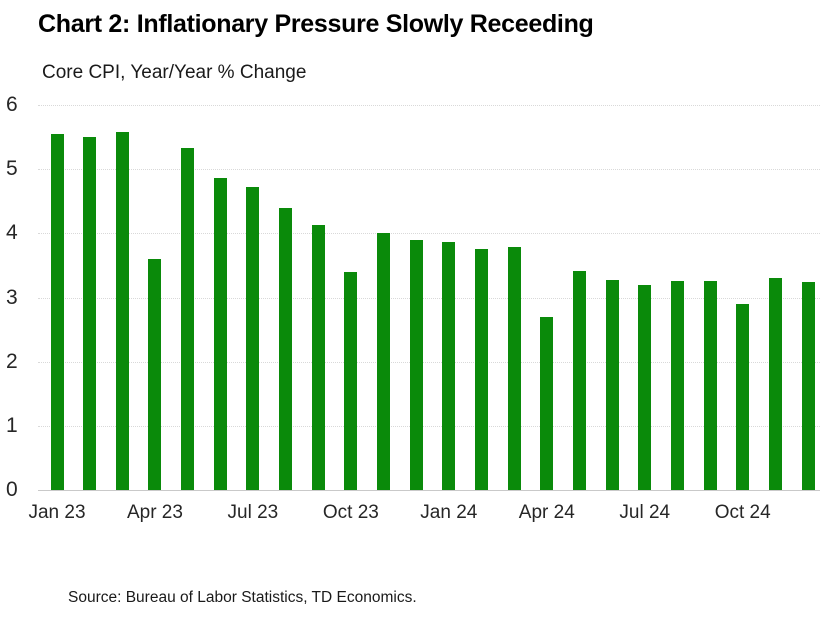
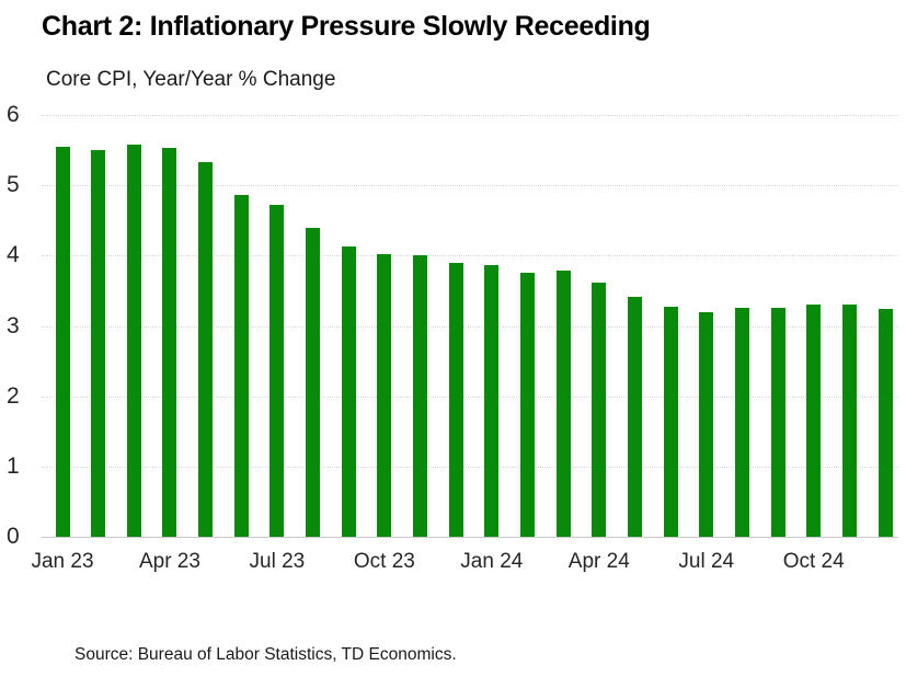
Apr 23: 3.6 -> 5.5
Oct 23: 3.4 -> 4.0
Apr 24: 2.7 -> 3.6
Oct 24: 2.9 -> 3.3
